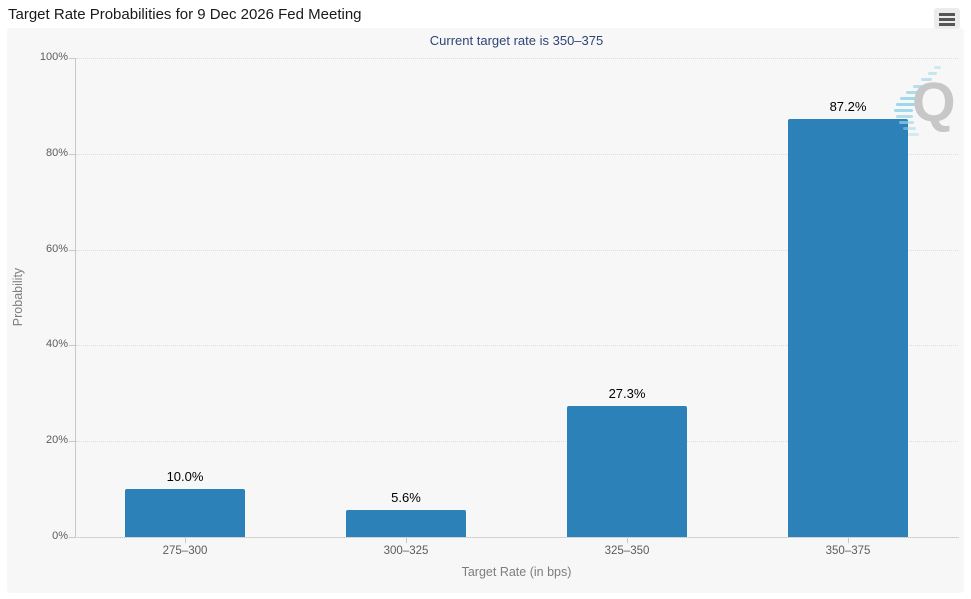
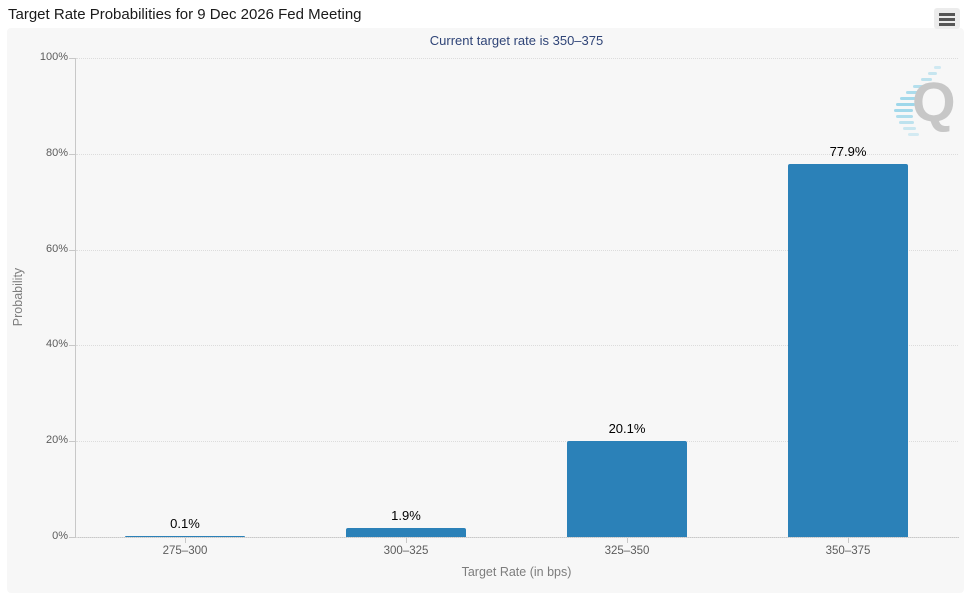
275–300: 10.0% -> 0.1%
300–325: 5.6% -> 1.9%
325–350: 27.3% -> 20.1%
350–375: 87.2% -> 77.9%
